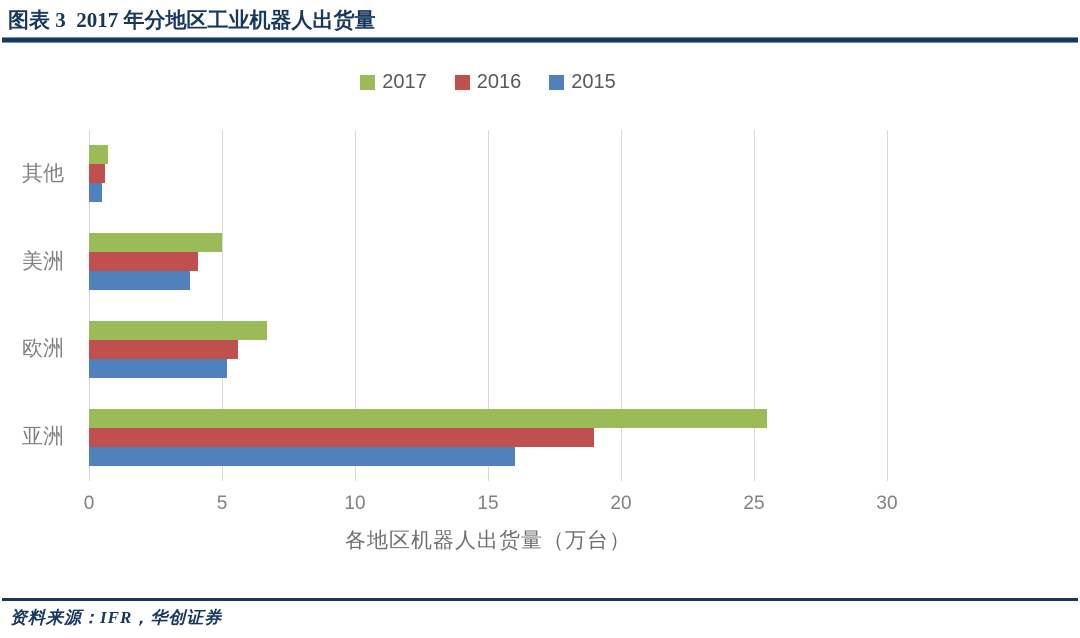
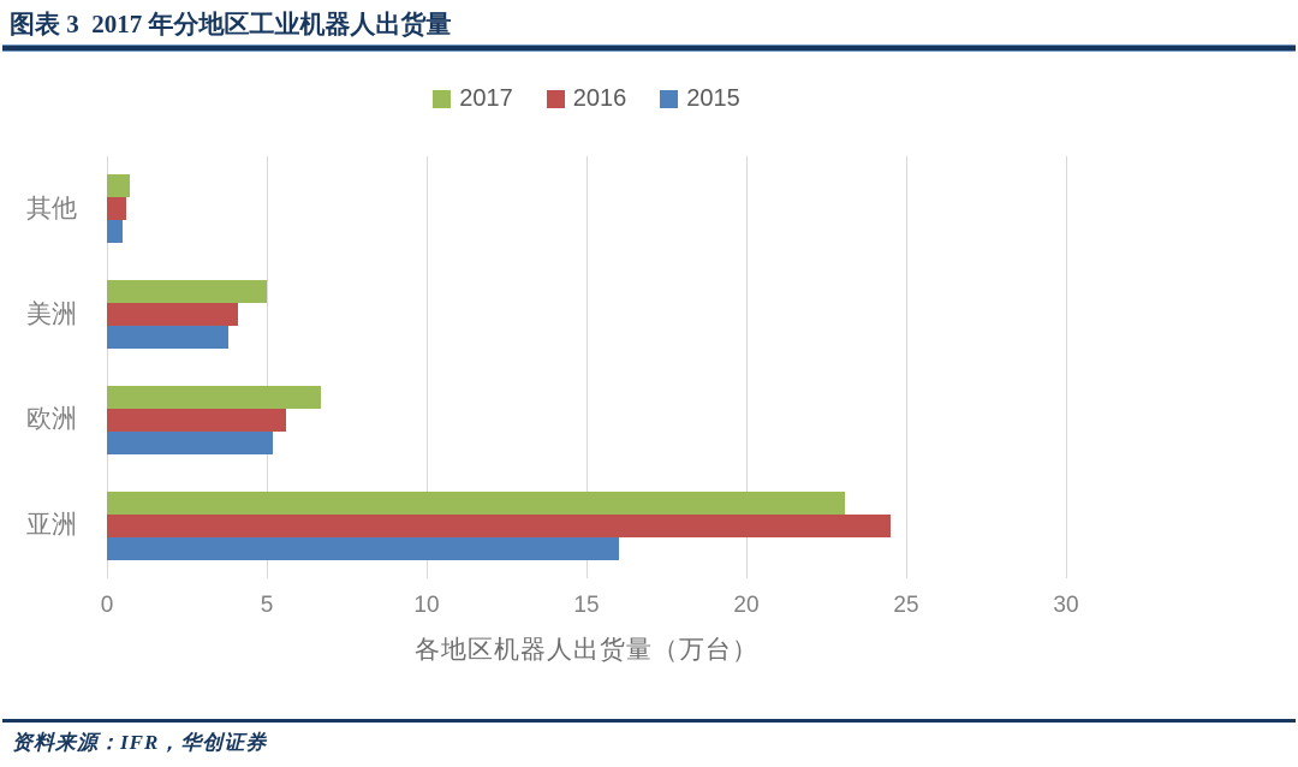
2017/亚洲: 25.5 -> 23.1
2016/亚洲: 19.0 -> 24.5
